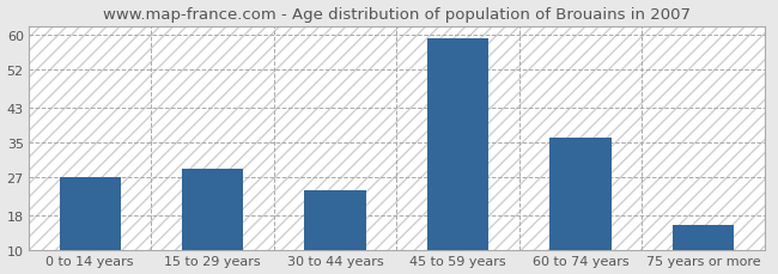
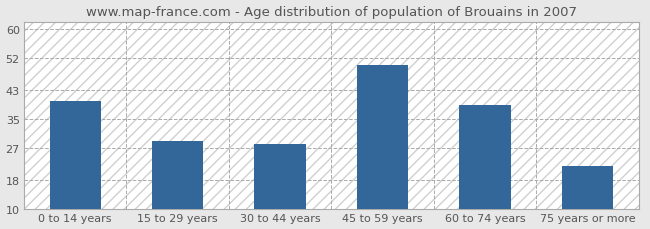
0 to 14 years: 27 -> 40
30 to 44 years: 24 -> 28
45 to 59 years: 59 -> 50
60 to 74 years: 36 -> 39
75 years or more: 16 -> 22
